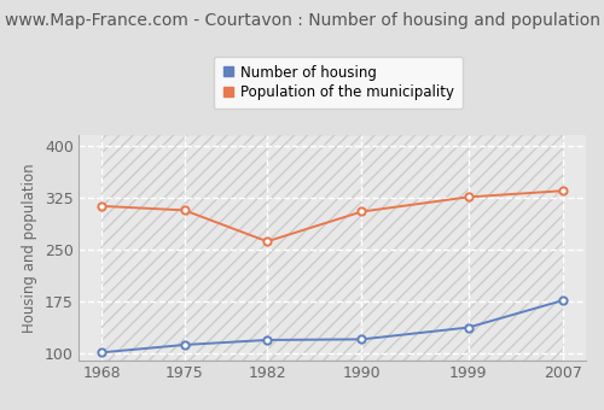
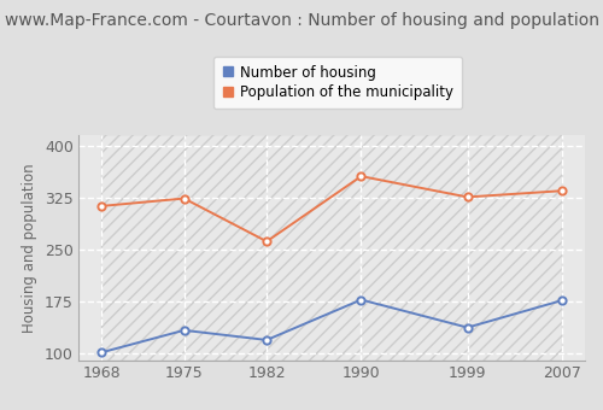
Number of housing/1975: 113 -> 134
Population of the municipality/1975: 307 -> 324
Number of housing/1990: 121 -> 178
Population of the municipality/1990: 305 -> 356
